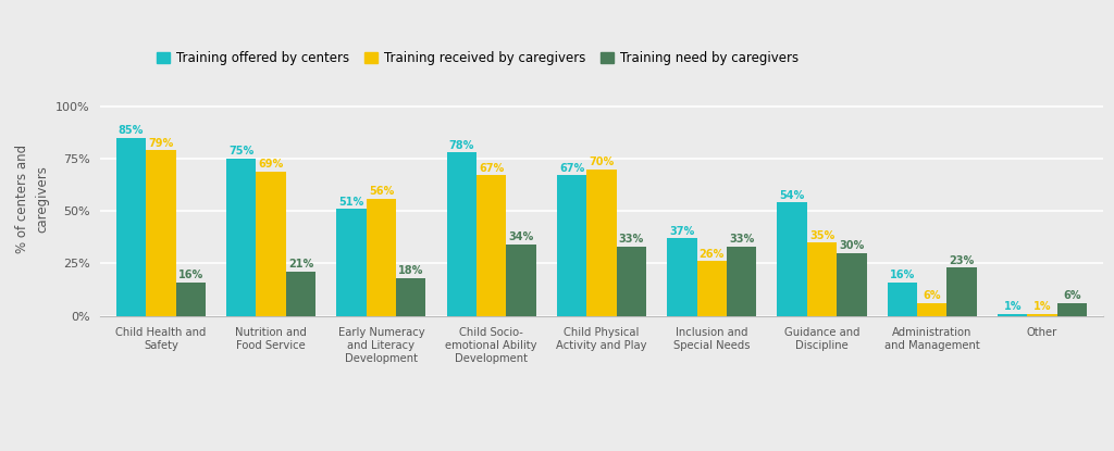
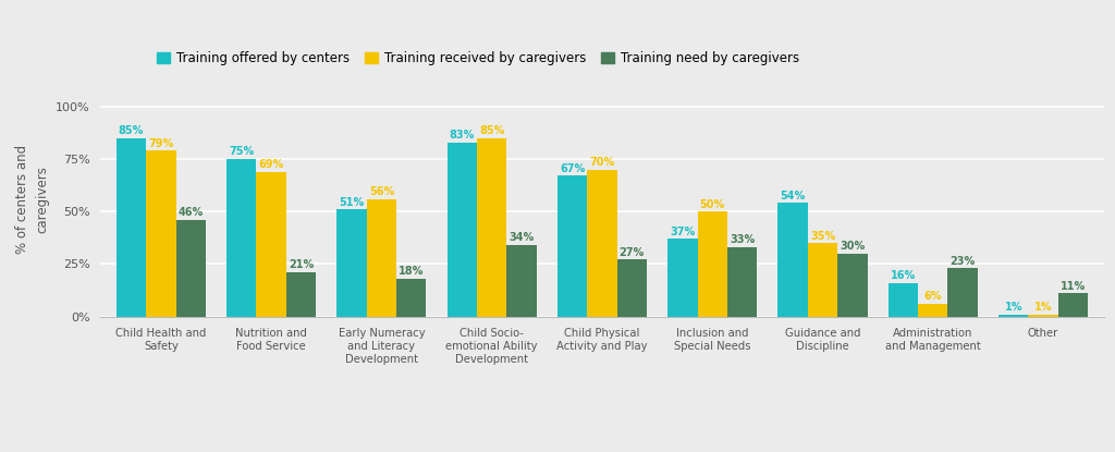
Training need by caregivers/Child Health and Safety: 16% -> 46%
Training offered by centers/Child Socio- emotional Ability Development: 78% -> 83%
Training received by caregivers/Child Socio- emotional Ability Development: 67% -> 85%
Training need by caregivers/Child Physical Activity and Play: 33% -> 27%
Training received by caregivers/Inclusion and Special Needs: 26% -> 50%
Training need by caregivers/Other: 6% -> 11%
